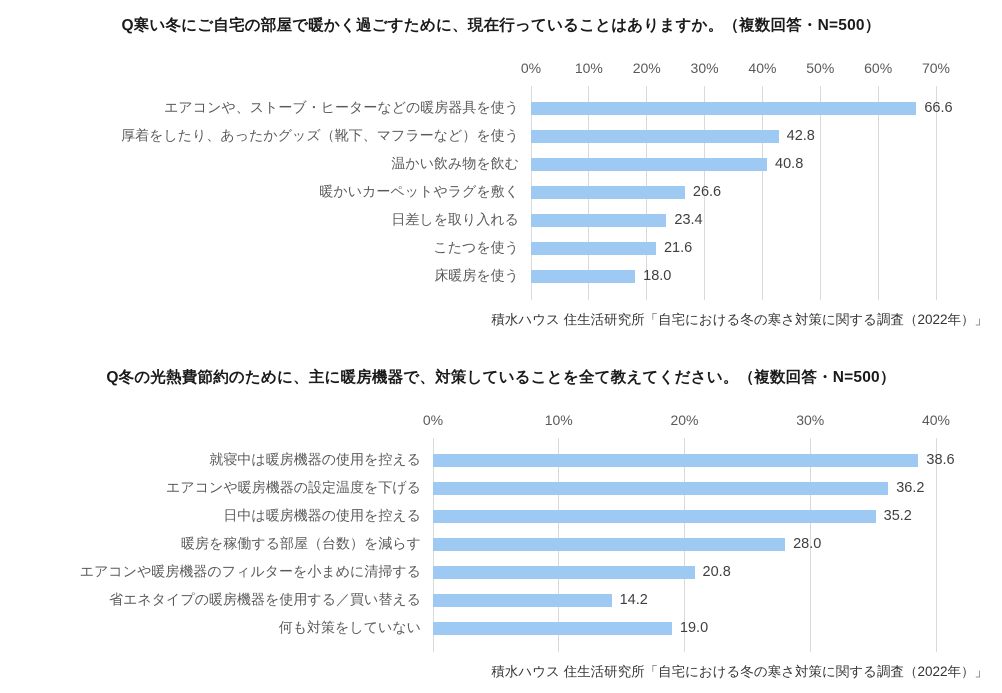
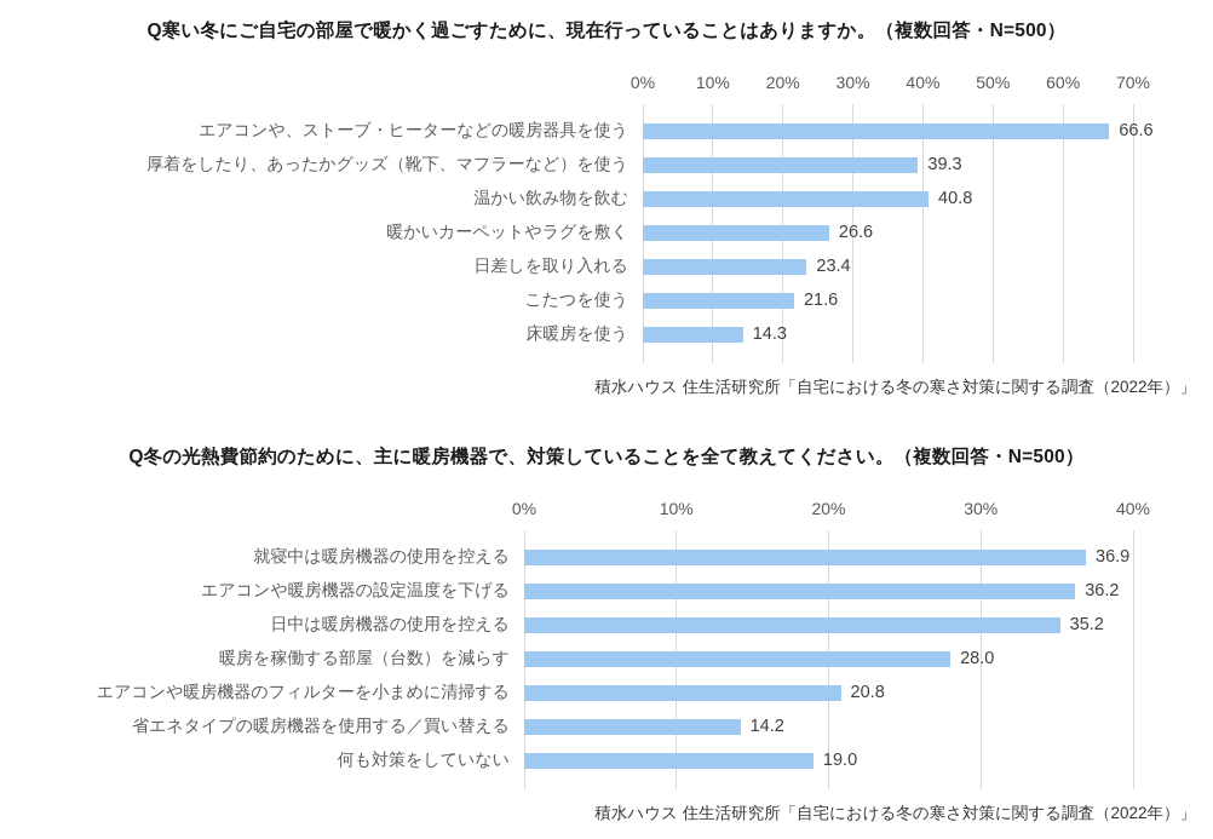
Q寒い冬にご自宅の部屋で暖かく過ごすために、現在行っていることはありますか。（複数回答・N=500）/厚着をしたり、あったかグッズ（靴下、マフラーなど）を使う: 42.8 -> 39.3
Q寒い冬にご自宅の部屋で暖かく過ごすために、現在行っていることはありますか。（複数回答・N=500）/床暖房を使う: 18.0 -> 14.3
Q冬の光熱費節約のために、主に暖房機器で、対策していることを全て教えてください。（複数回答・N=500）/就寝中は暖房機器の使用を控える: 38.6 -> 36.9
